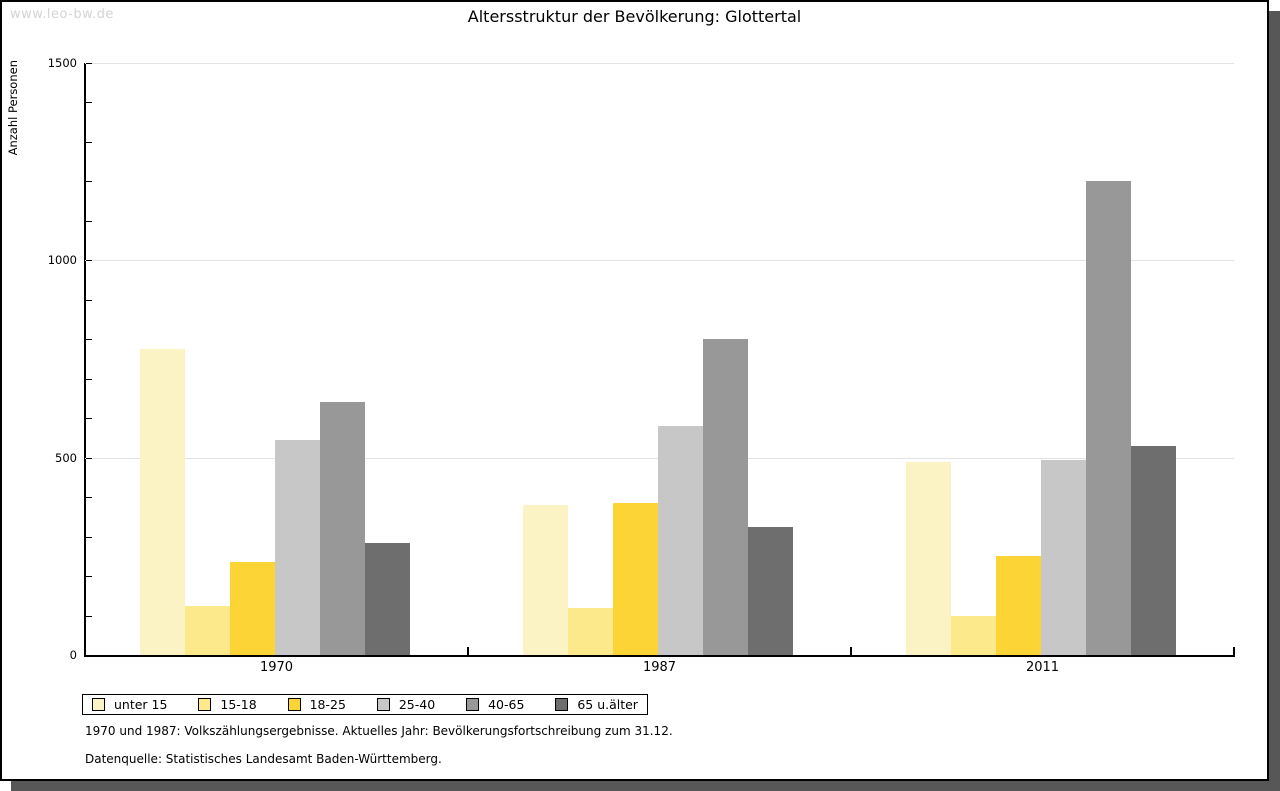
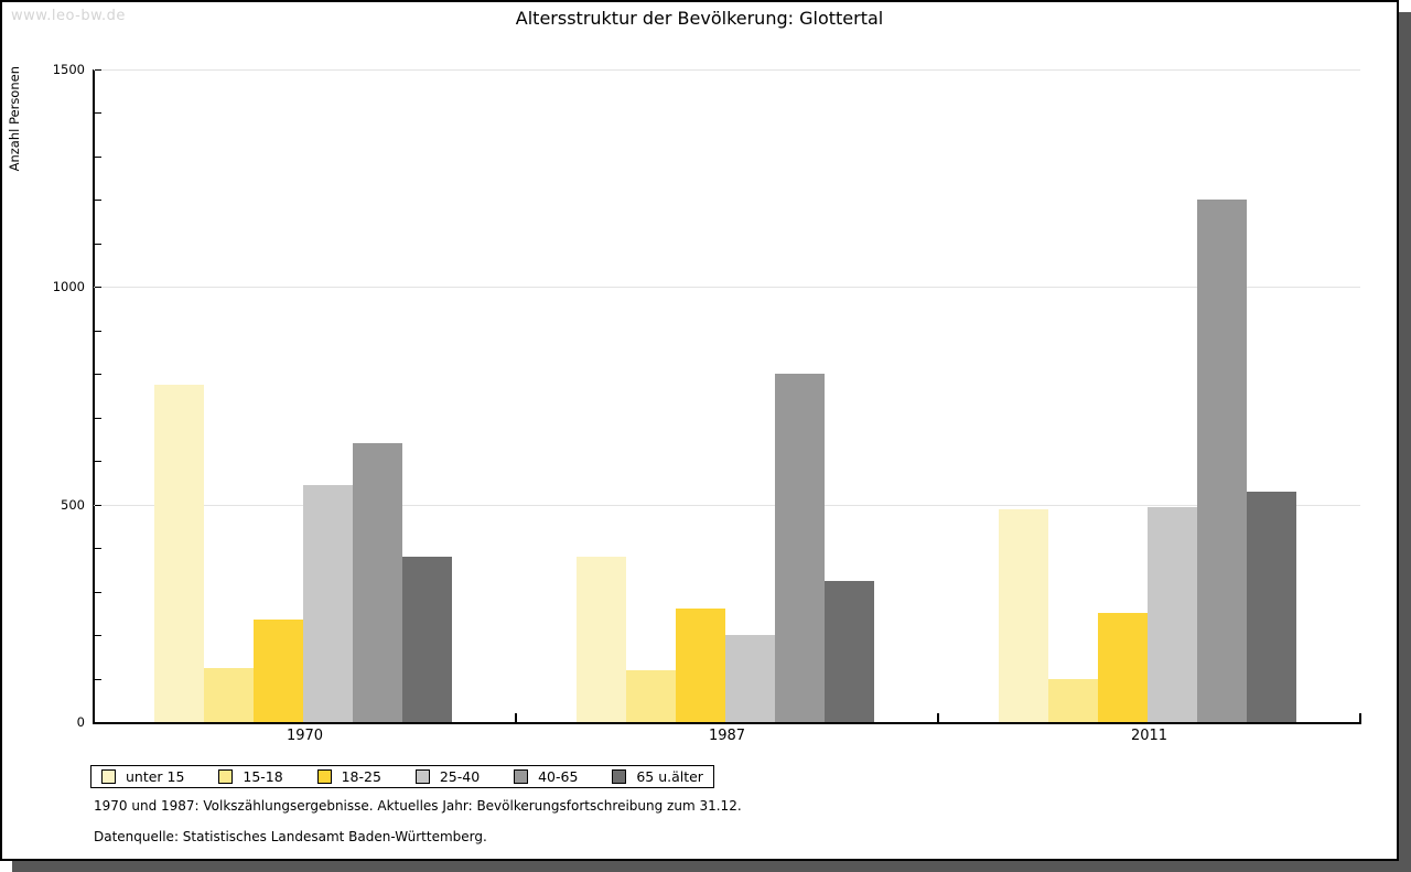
65 u.älter/1970: 280 -> 380
18-25/1987: 380 -> 260
25-40/1987: 580 -> 200
